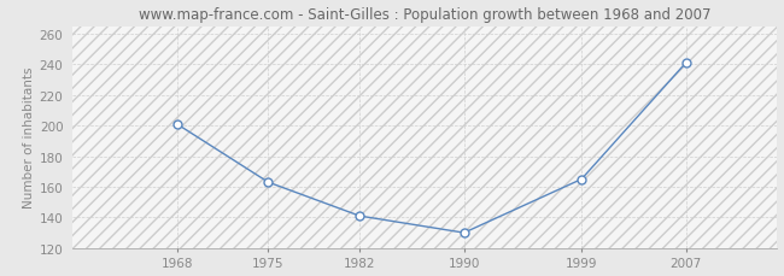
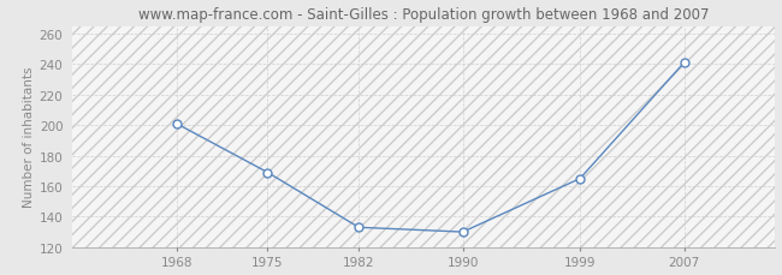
1975: 163 -> 169
1982: 141 -> 133
